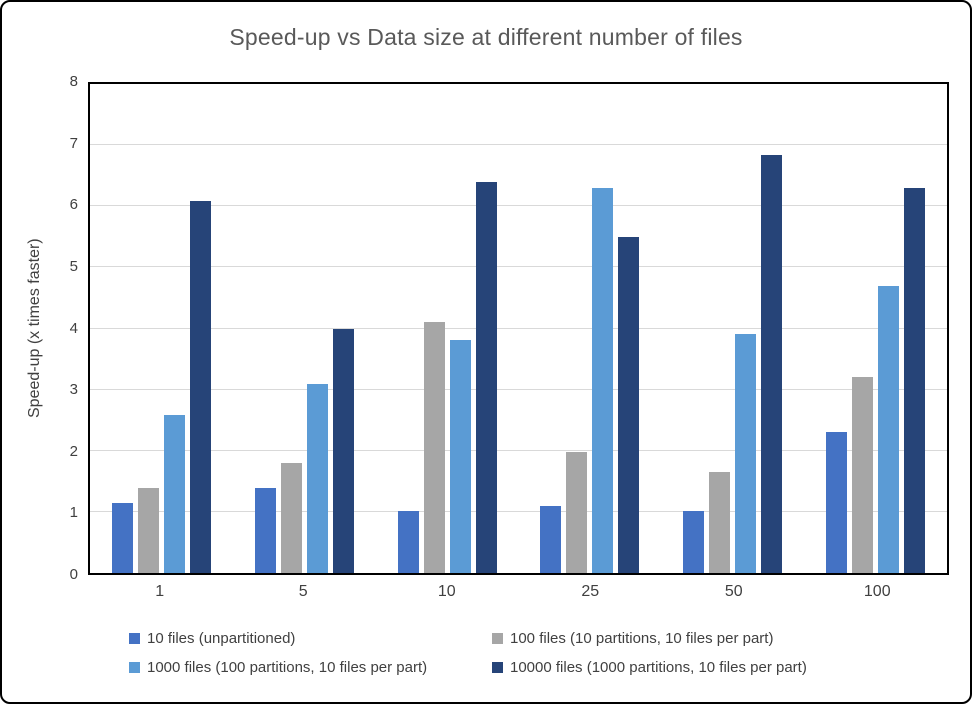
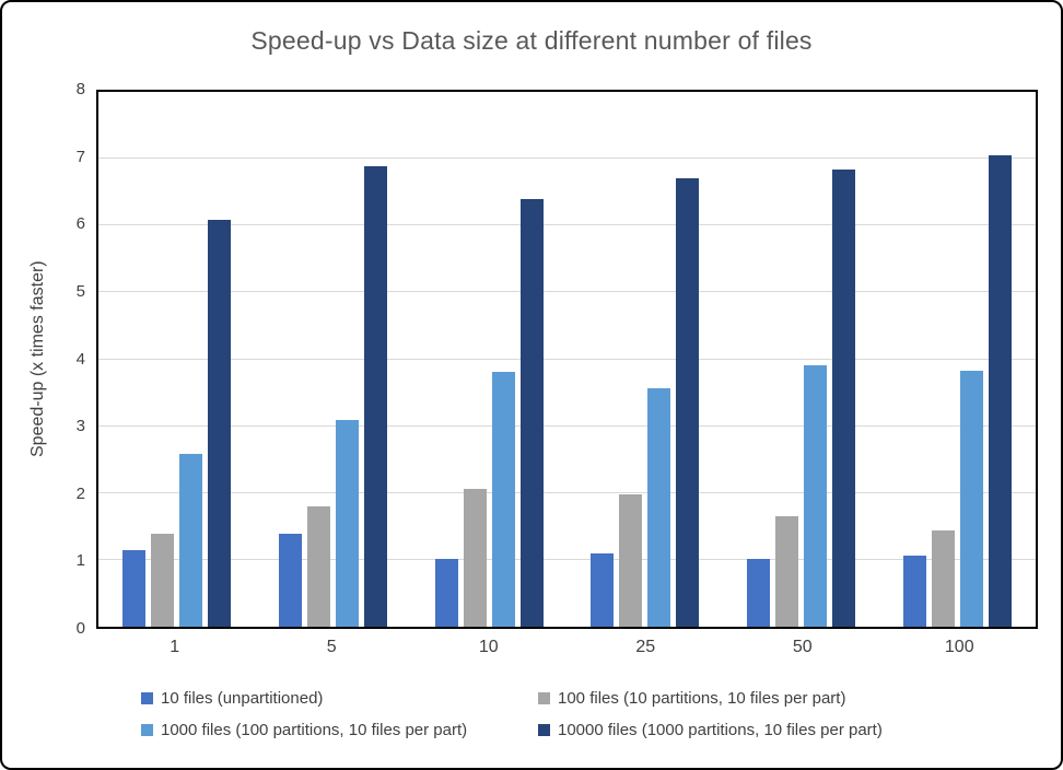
10000 files (1000 partitions, 10 files per part)/5: 4.0 -> 6.9
100 files (10 partitions, 10 files per part)/10: 4.1 -> 2.1
1000 files (100 partitions, 10 files per part)/25: 6.3 -> 3.6
10000 files (1000 partitions, 10 files per part)/25: 5.5 -> 6.7
10 files (unpartitioned)/100: 2.3 -> 1.1
100 files (10 partitions, 10 files per part)/100: 3.2 -> 1.4
1000 files (100 partitions, 10 files per part)/100: 4.7 -> 3.8
10000 files (1000 partitions, 10 files per part)/100: 6.3 -> 7.0
